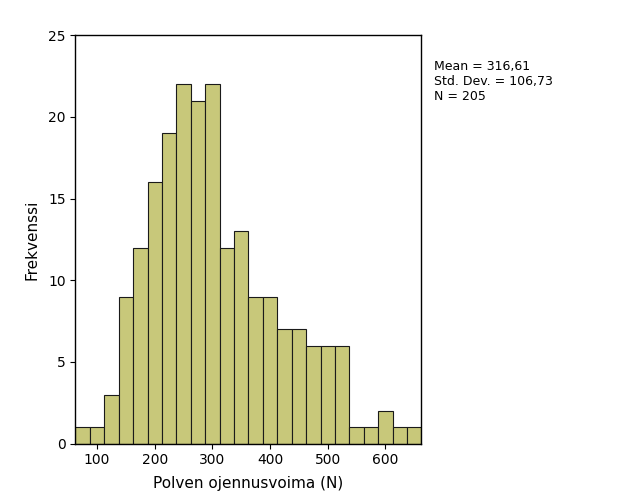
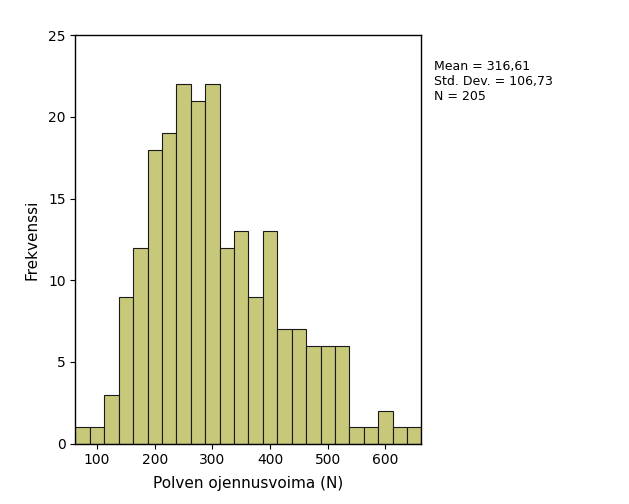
200: 16 -> 18
400: 9 -> 13
